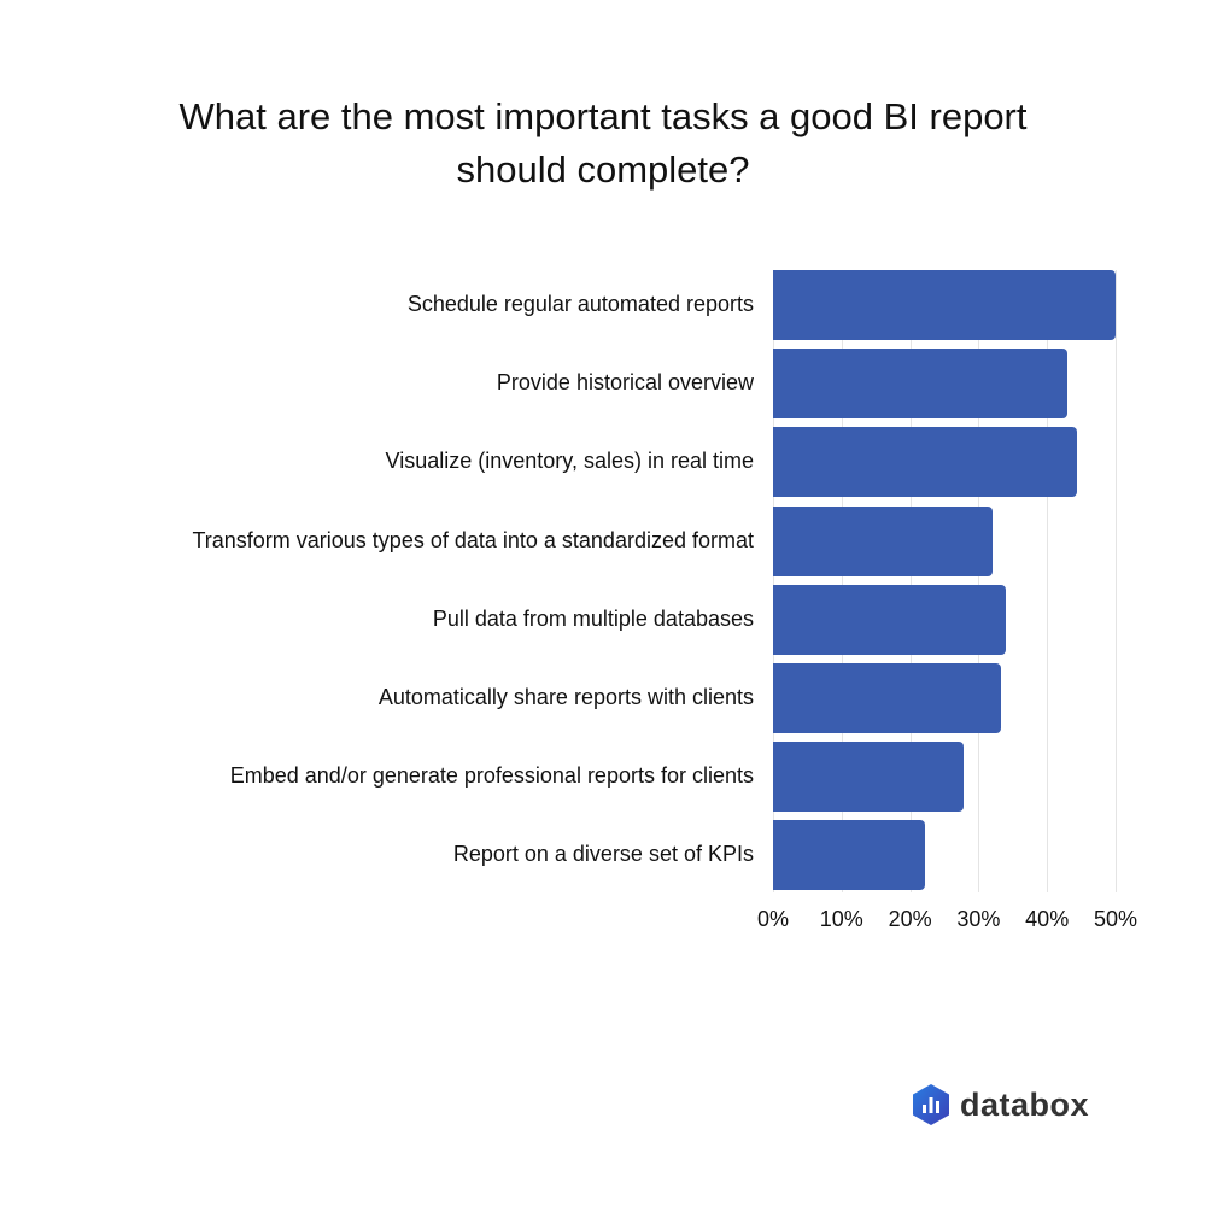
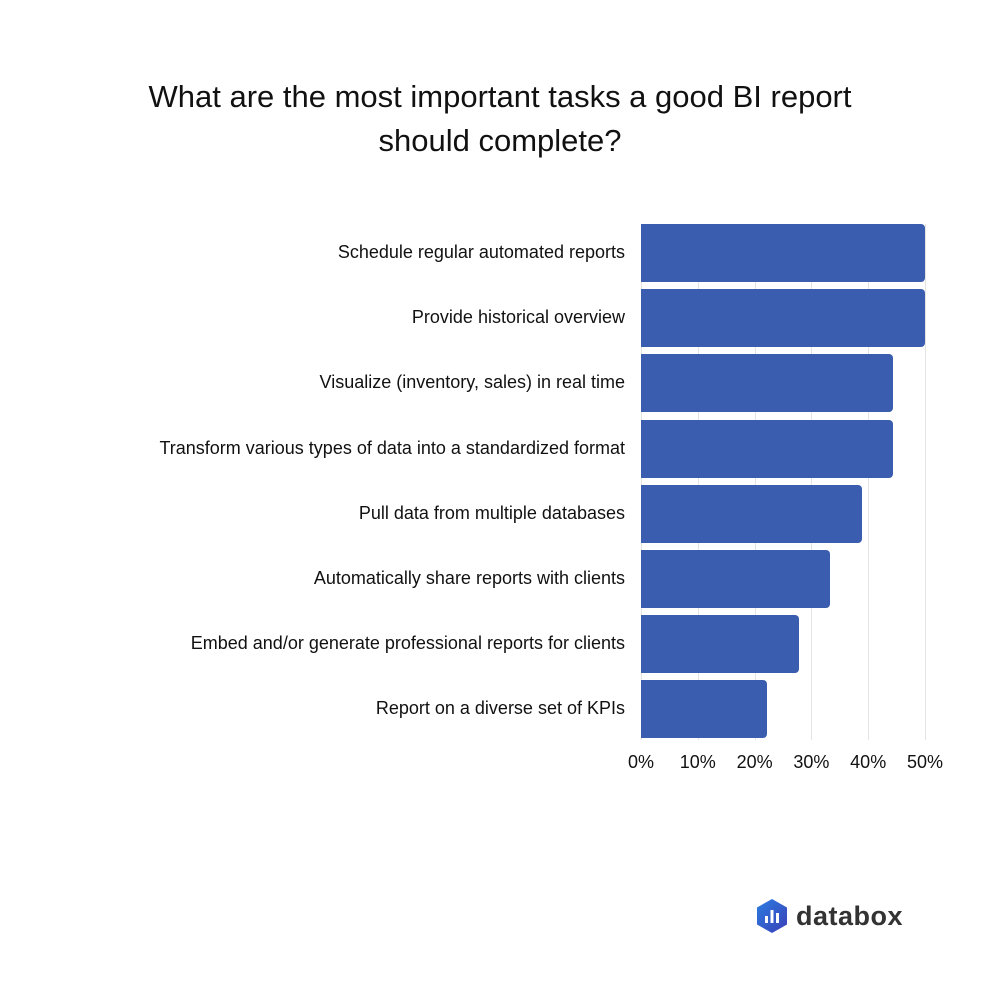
Provide historical overview: 43% -> 50%
Transform various types of data into a standardized format: 32% -> 44%
Pull data from multiple databases: 34% -> 39%
